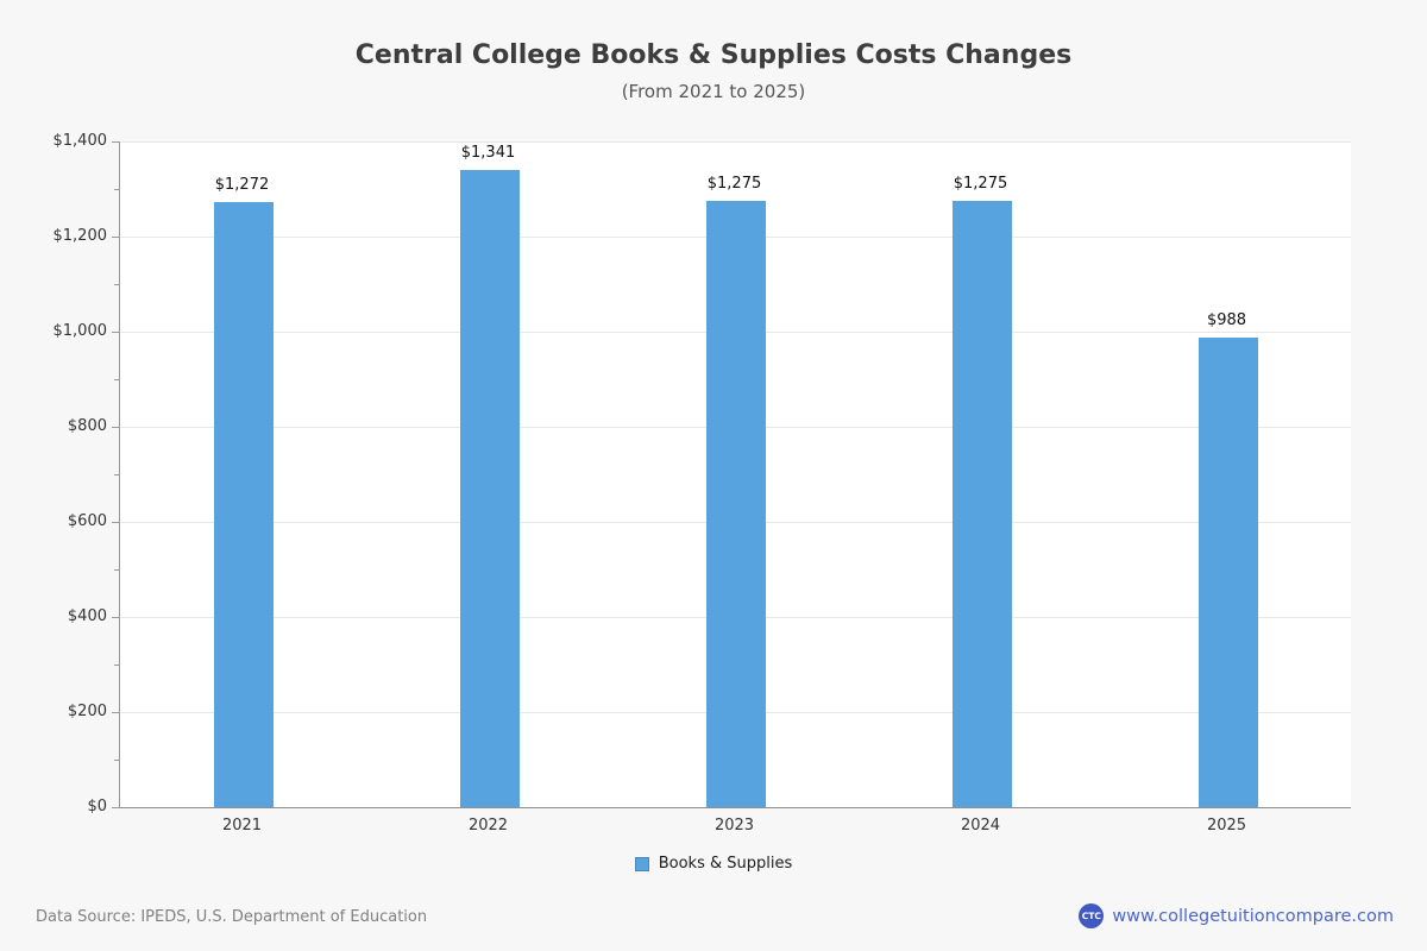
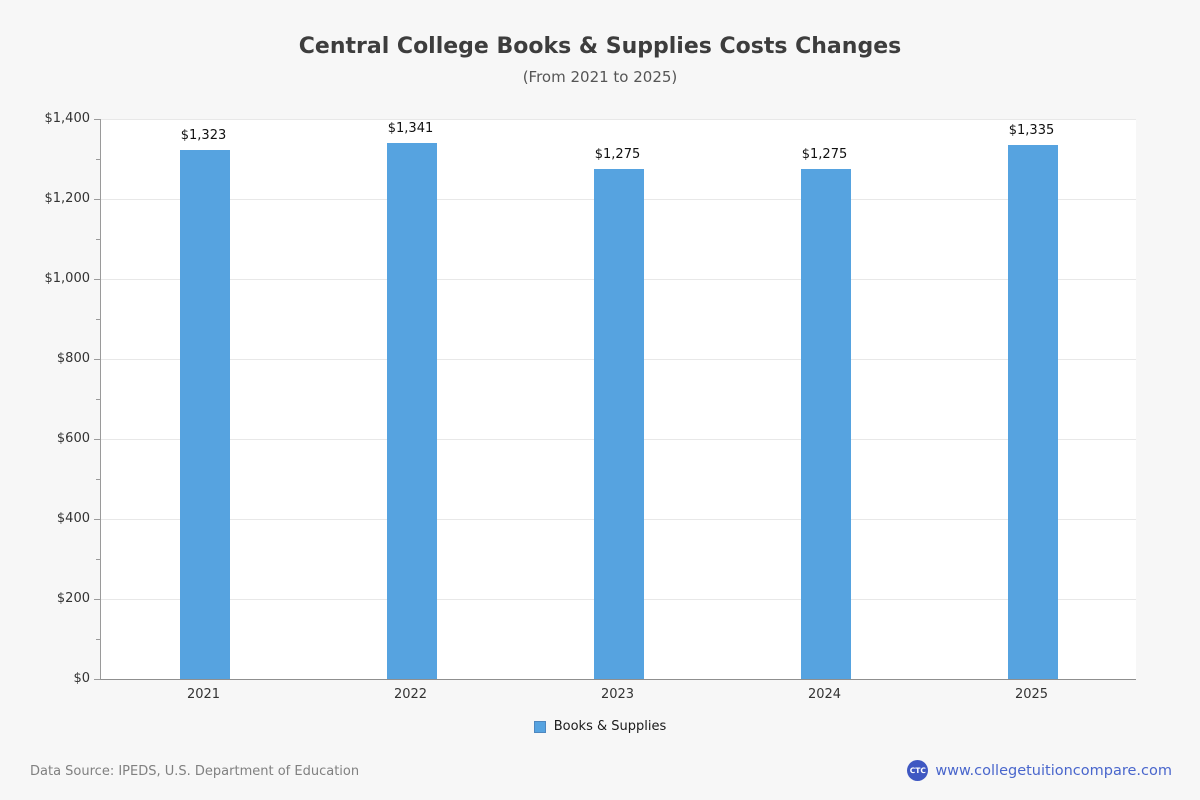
2021: $1,272 -> $1,323
2025: $988 -> $1,335
